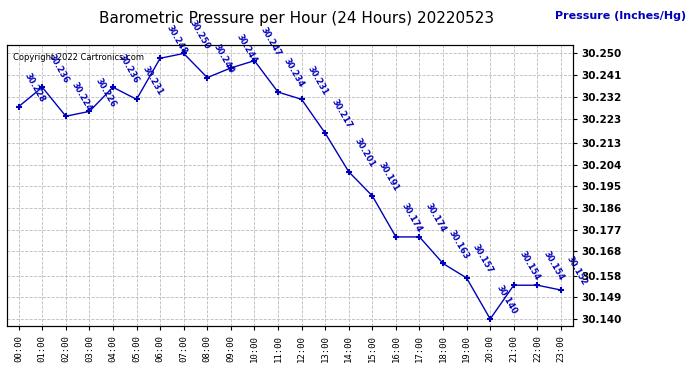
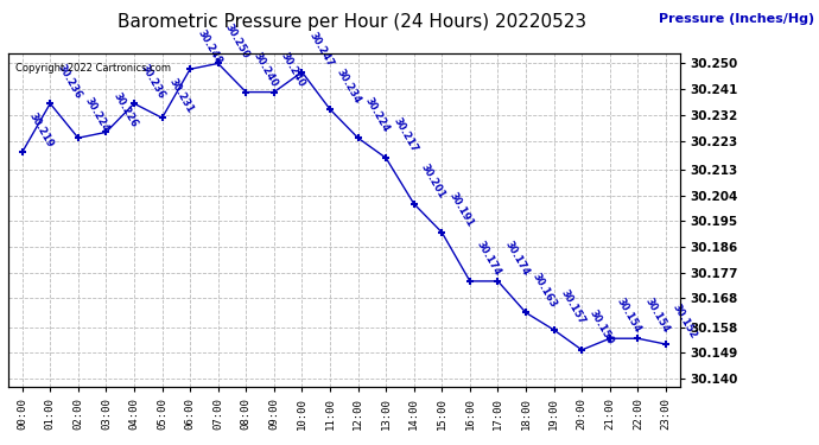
00:00: 30.228 -> 30.219
09:00: 30.244 -> 30.240
12:00: 30.231 -> 30.224
20:00: 30.140 -> 30.150
